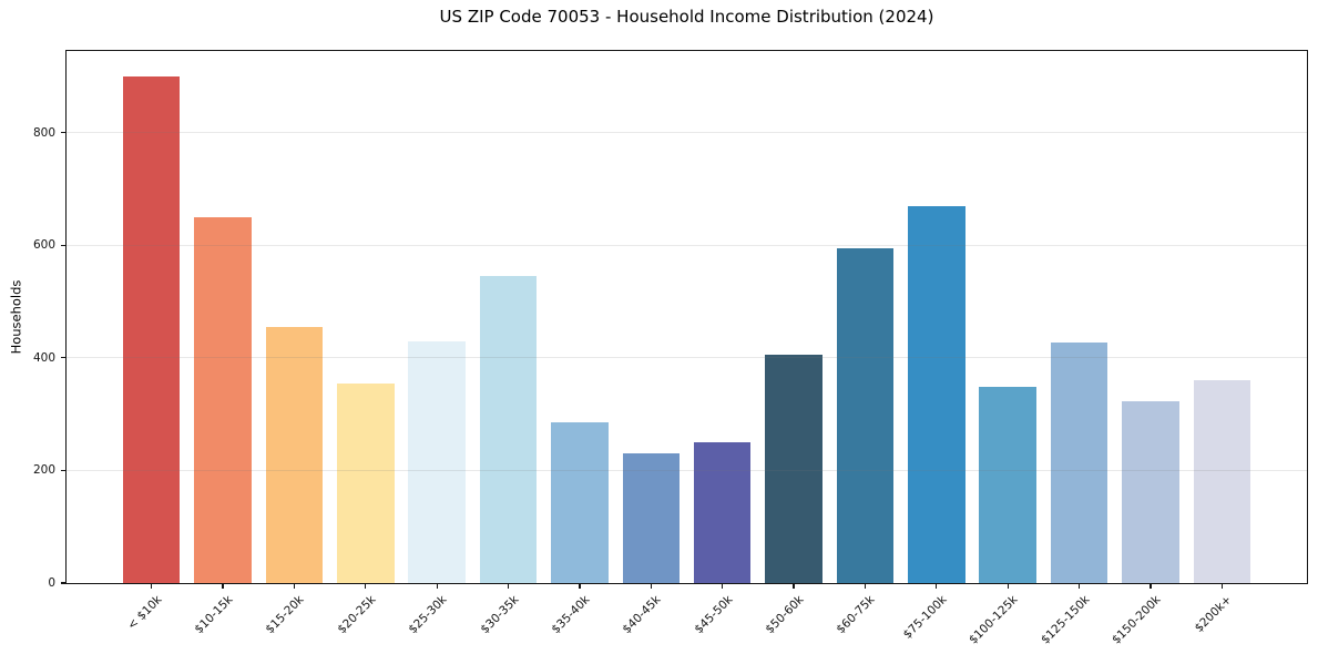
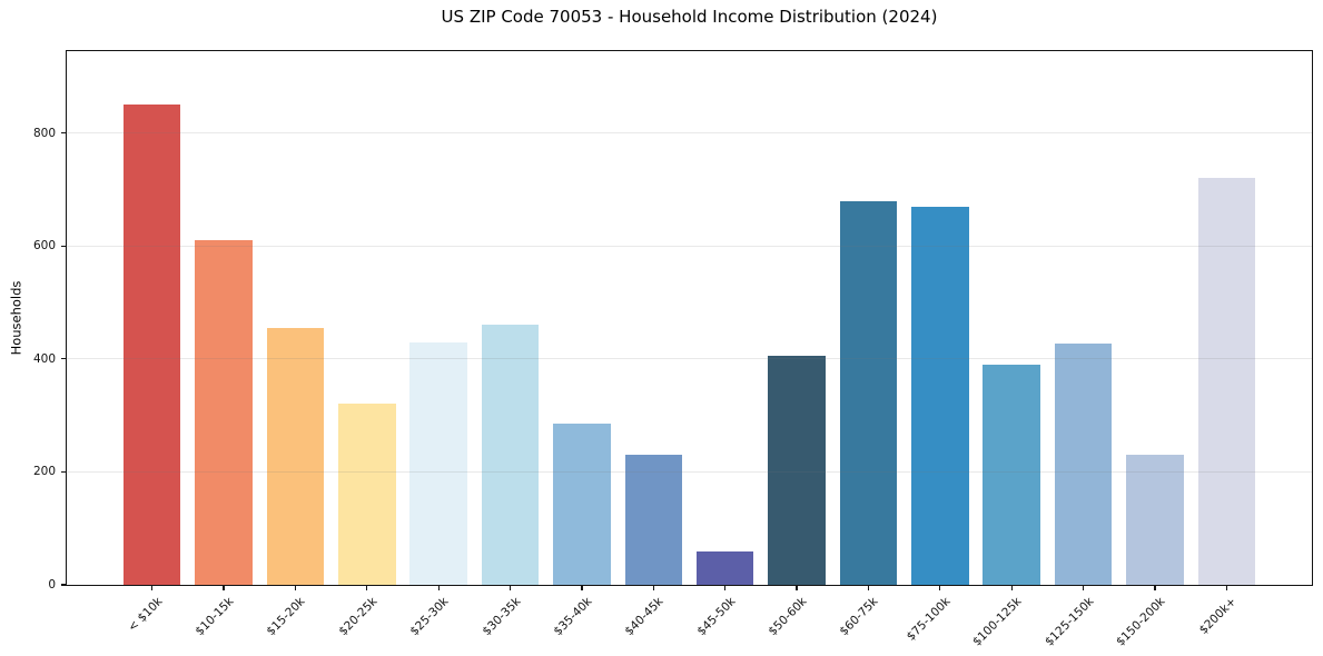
< $10k: 900 -> 850
$10-15k: 650 -> 610
$20-25k: 360 -> 320
$30-35k: 540 -> 460
$45-50k: 250 -> 60
$60-75k: 600 -> 680
$100-125k: 350 -> 390
$150-200k: 320 -> 230
$200k+: 360 -> 720
